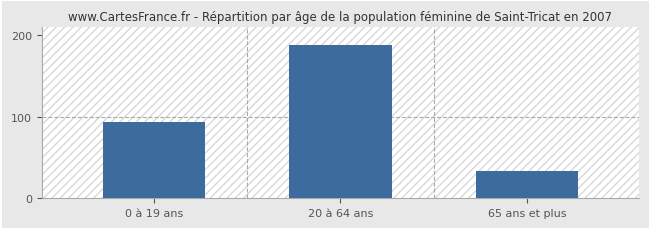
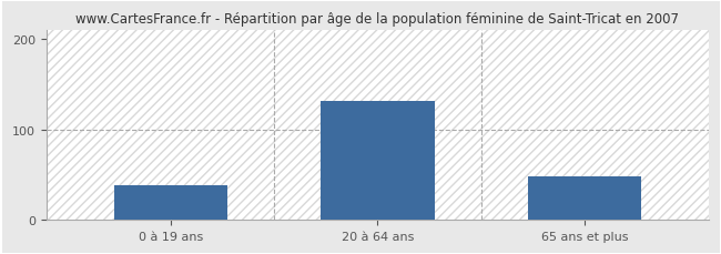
0 à 19 ans: 93 -> 38
20 à 64 ans: 188 -> 132
65 ans et plus: 33 -> 48
